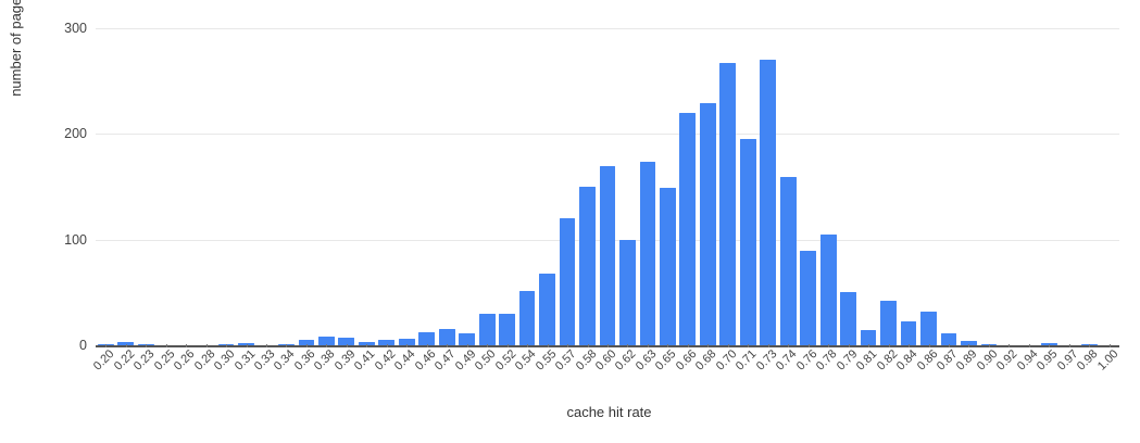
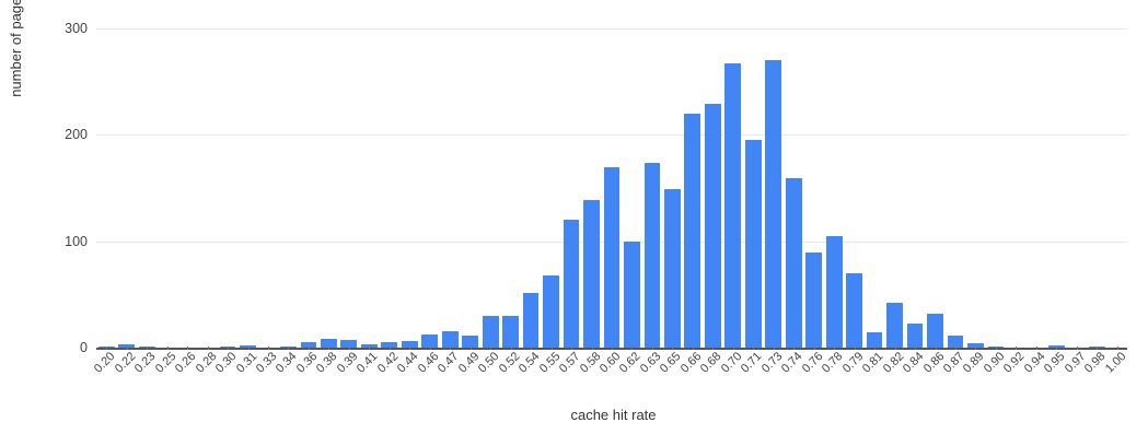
0.58: 150 -> 140
0.79: 50 -> 70
